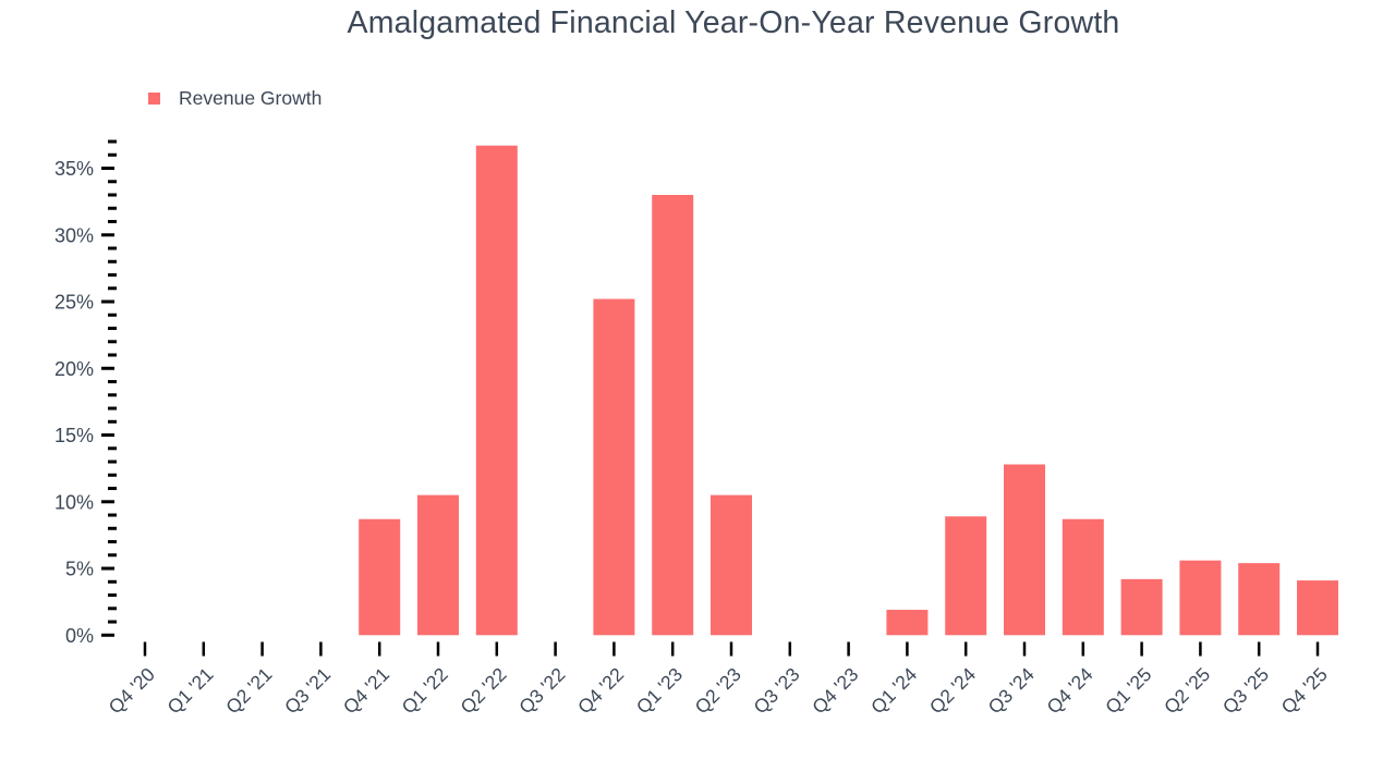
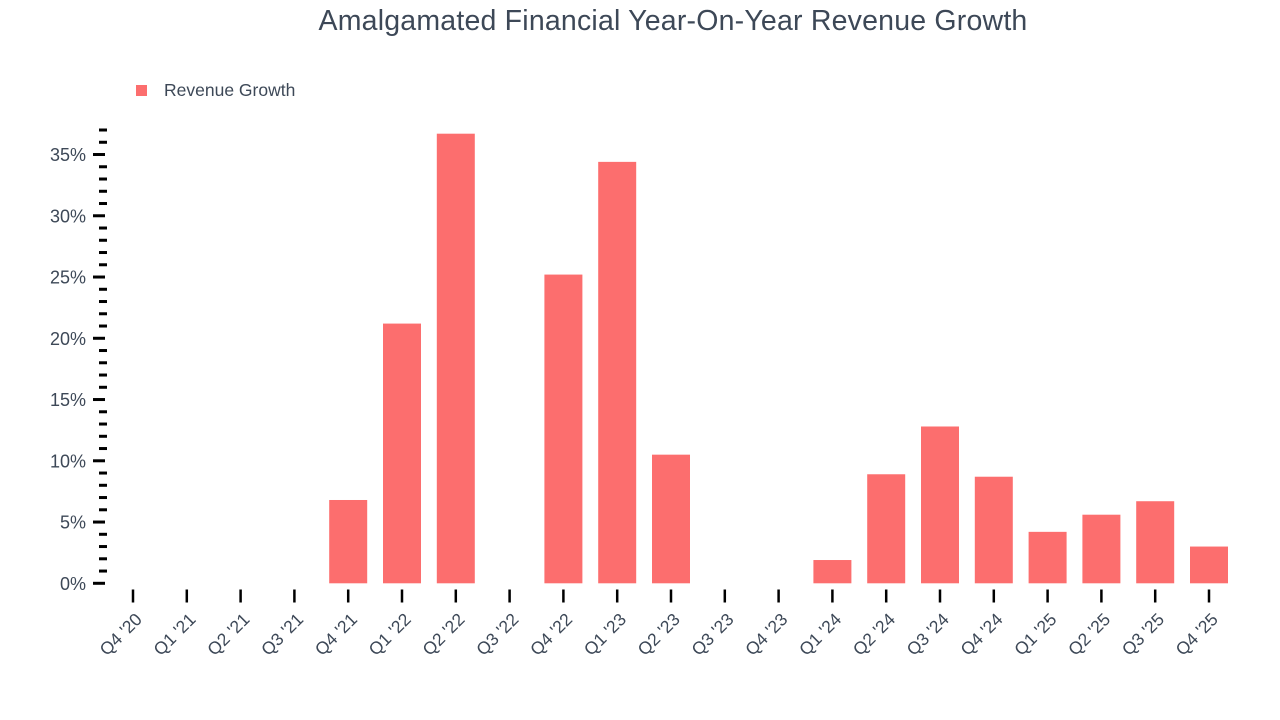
Q4 '21: 8.7% -> 6.8%
Q1 '22: 10.5% -> 21.2%
Q1 '23: 33.0% -> 34.4%
Q3 '25: 5.4% -> 6.7%
Q4 '25: 4.1% -> 3.0%
